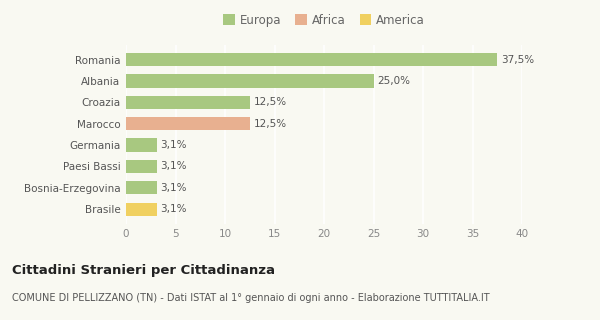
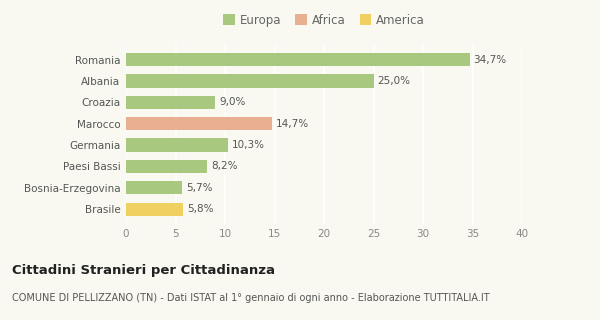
Romania: 37,5% -> 34,7%
Croazia: 12,5% -> 9,0%
Marocco: 12,5% -> 14,7%
Germania: 3,1% -> 10,3%
Paesi Bassi: 3,1% -> 8,2%
Bosnia-Erzegovina: 3,1% -> 5,7%
Brasile: 3,1% -> 5,8%
